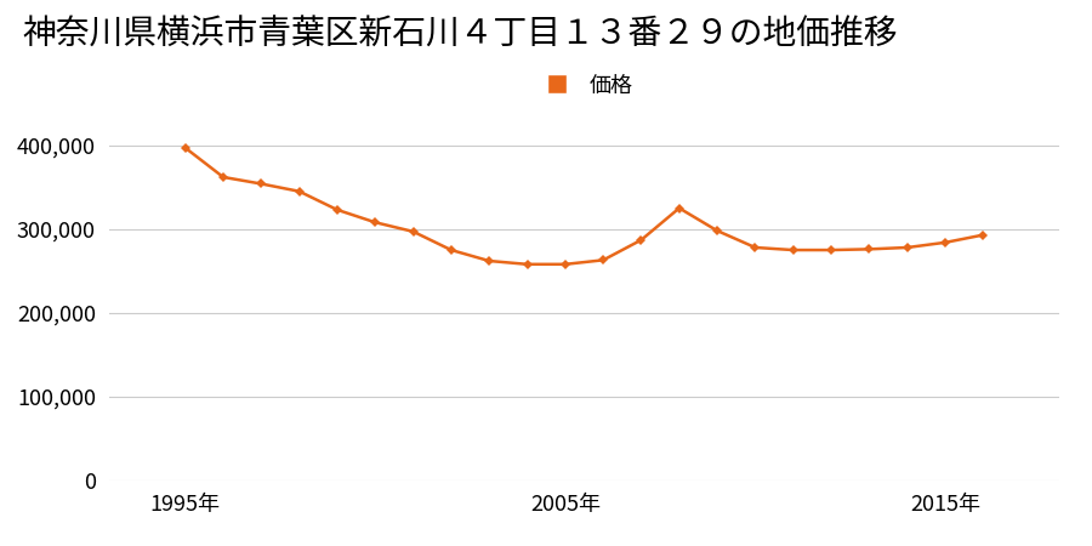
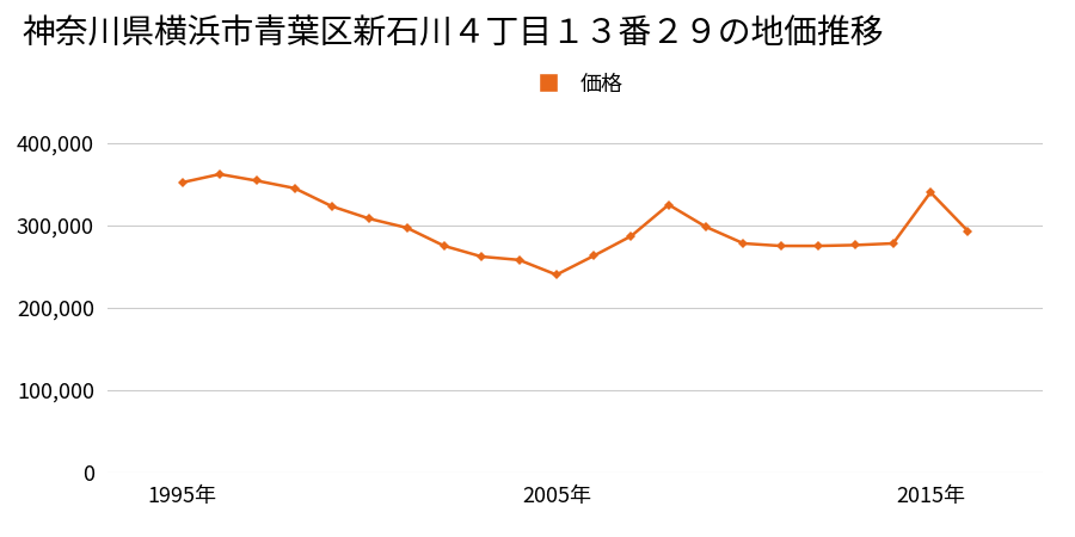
1995年: 397,000 -> 352,000
2005年: 258,000 -> 240,000
2015年: 284,000 -> 340,000
